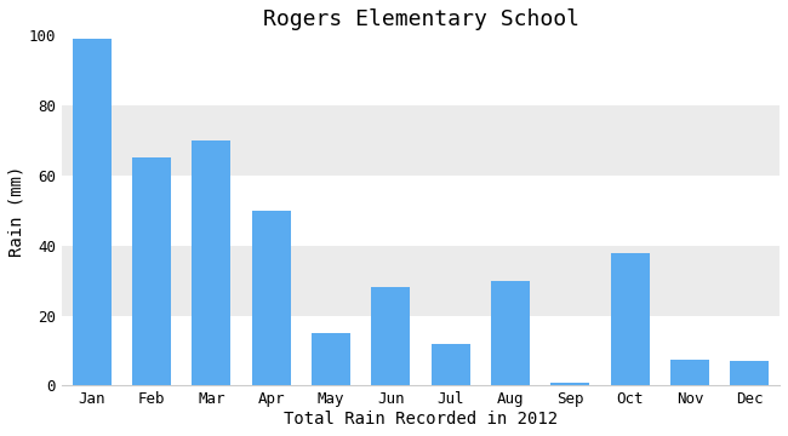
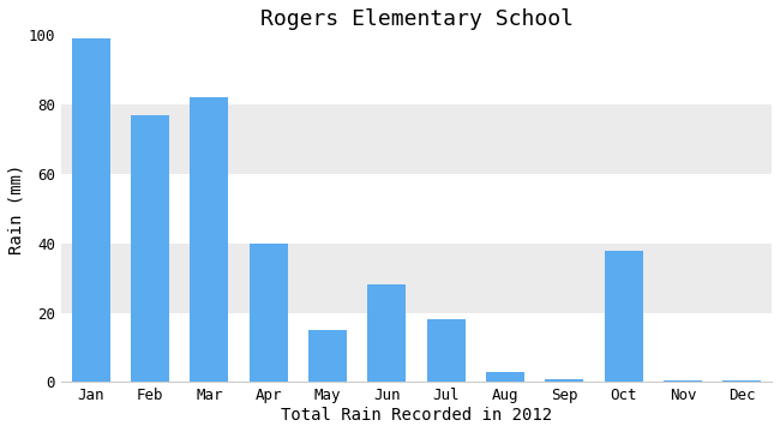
Feb: 65.0 -> 77.0
Mar: 70.0 -> 82.0
Apr: 50.0 -> 40.0
Jul: 12.0 -> 18.0
Aug: 30.0 -> 3.0
Nov: 7.5 -> 0.5
Dec: 7.0 -> 0.5
